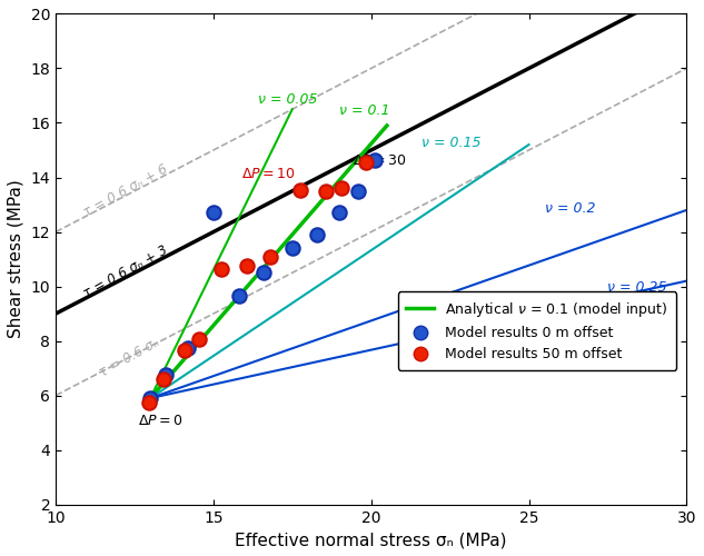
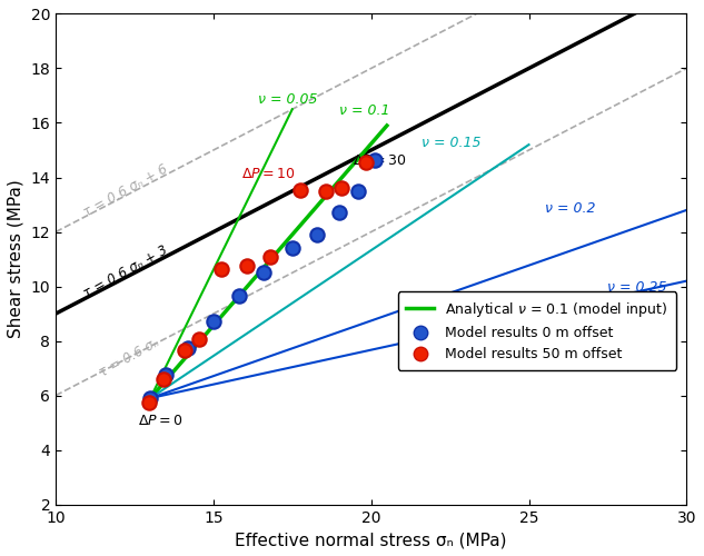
Model results 0 m offset/15: 12.70 -> 8.70
